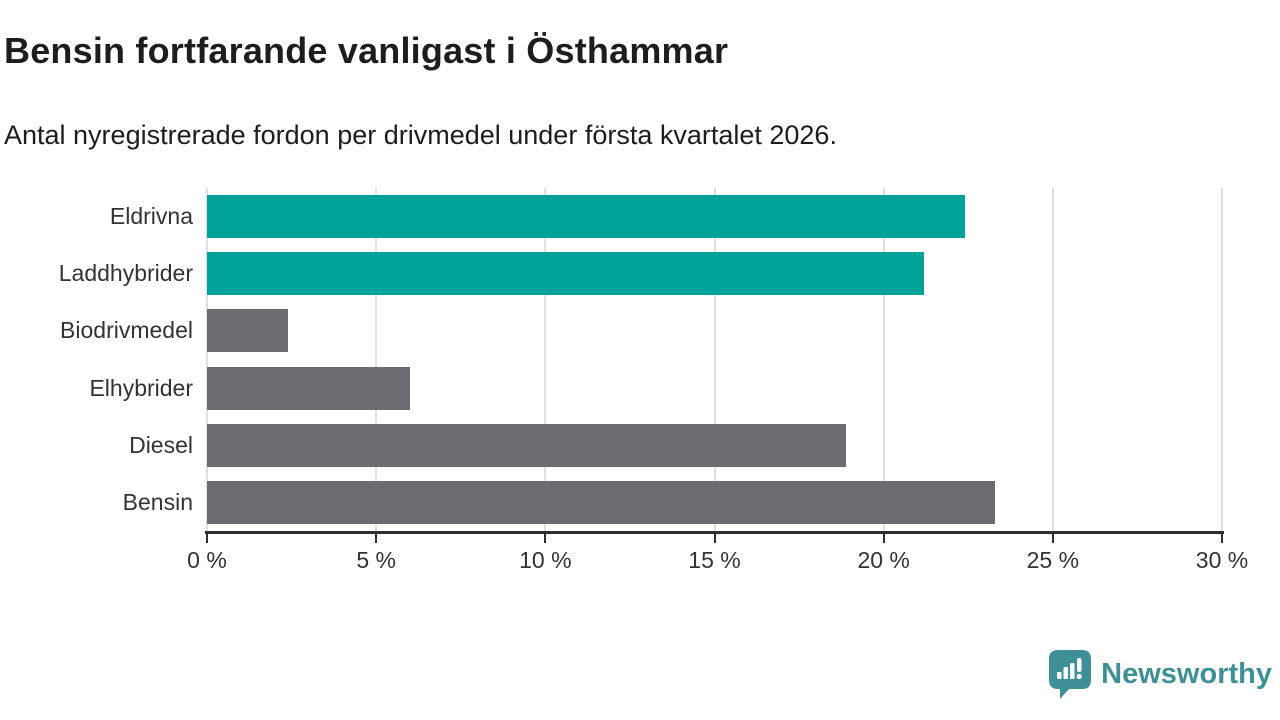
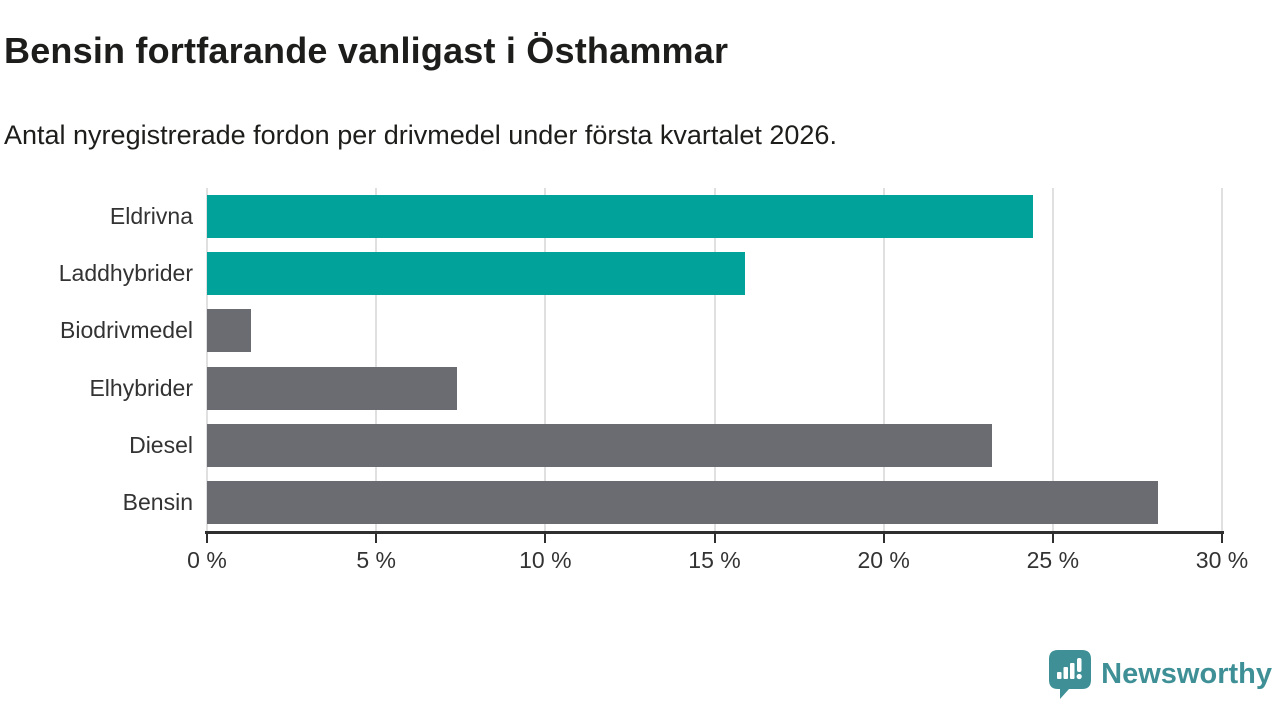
Eldrivna: 22.4% -> 24.4%
Laddhybrider: 21.2% -> 15.9%
Biodrivmedel: 2.4% -> 1.3%
Elhybrider: 6.0% -> 7.4%
Diesel: 18.9% -> 23.2%
Bensin: 23.3% -> 28.1%
